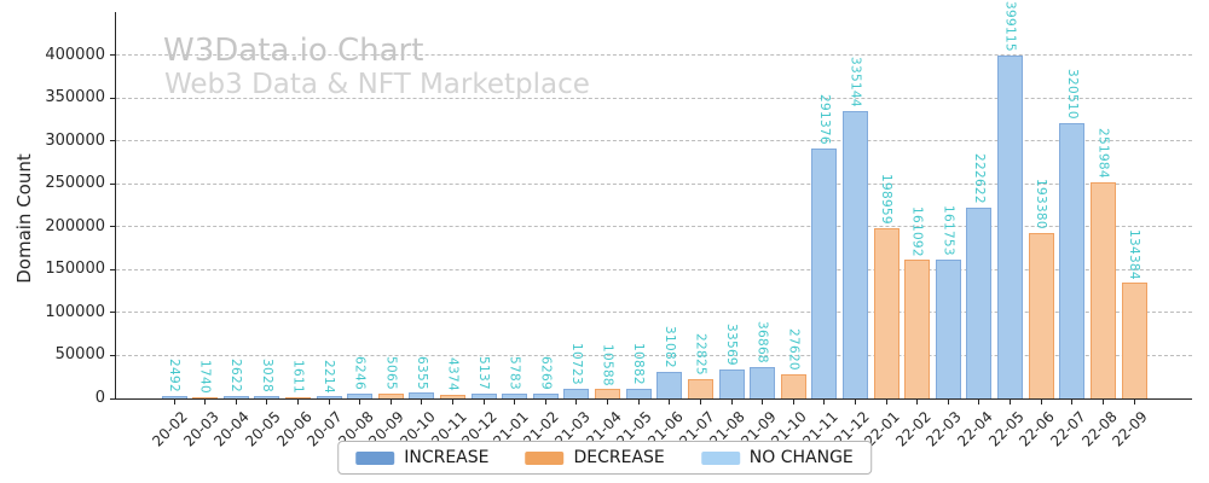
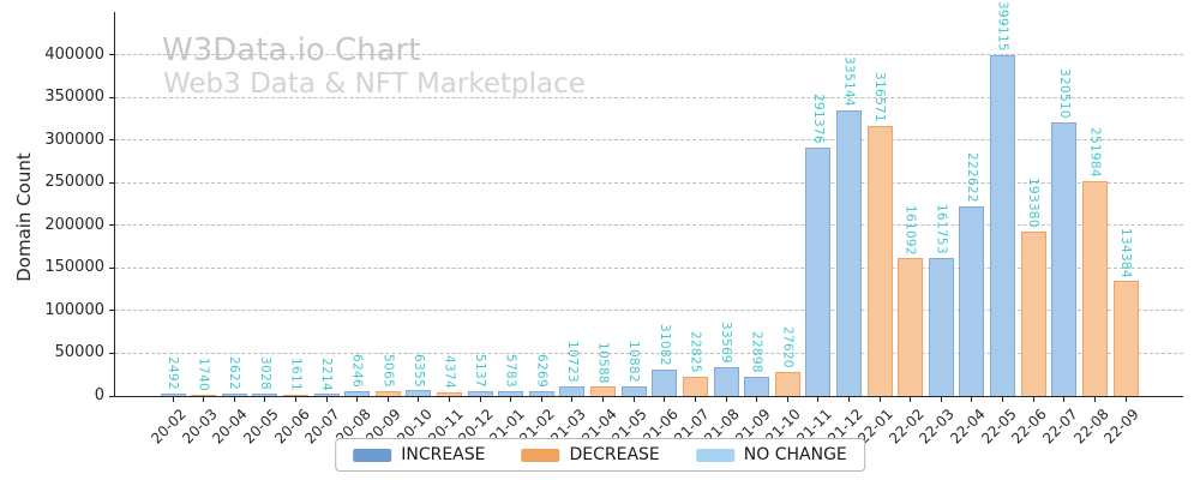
21-09: 36868 -> 22898
22-01: 198959 -> 316571
